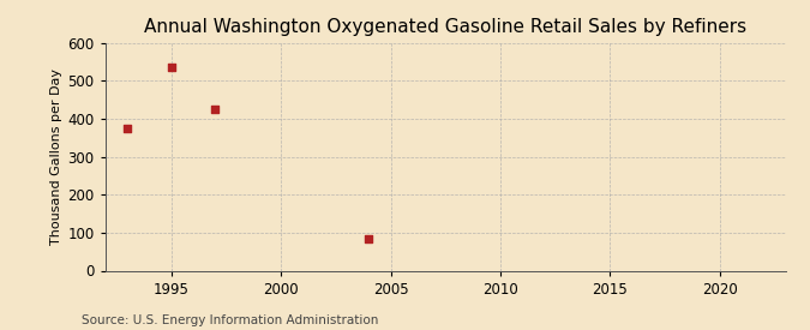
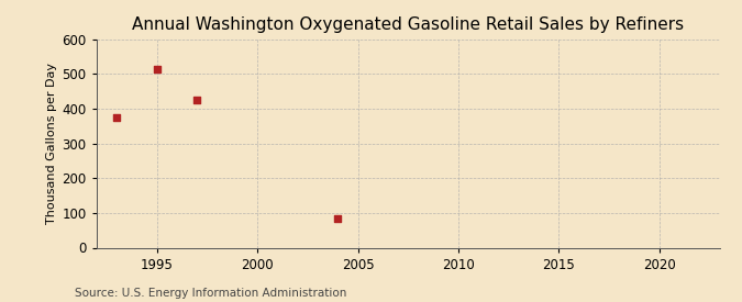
1995: 535 -> 515
